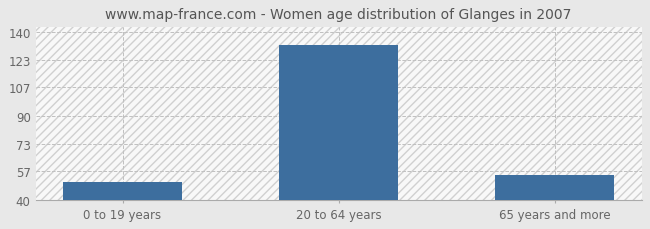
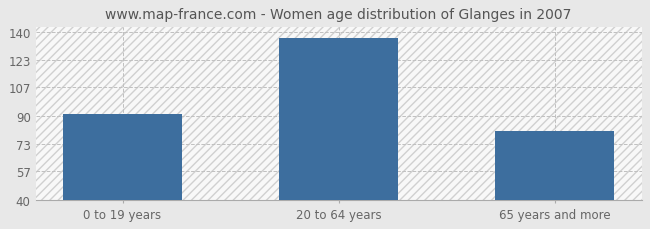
0 to 19 years: 51 -> 91
20 to 64 years: 132 -> 136
65 years and more: 55 -> 81
